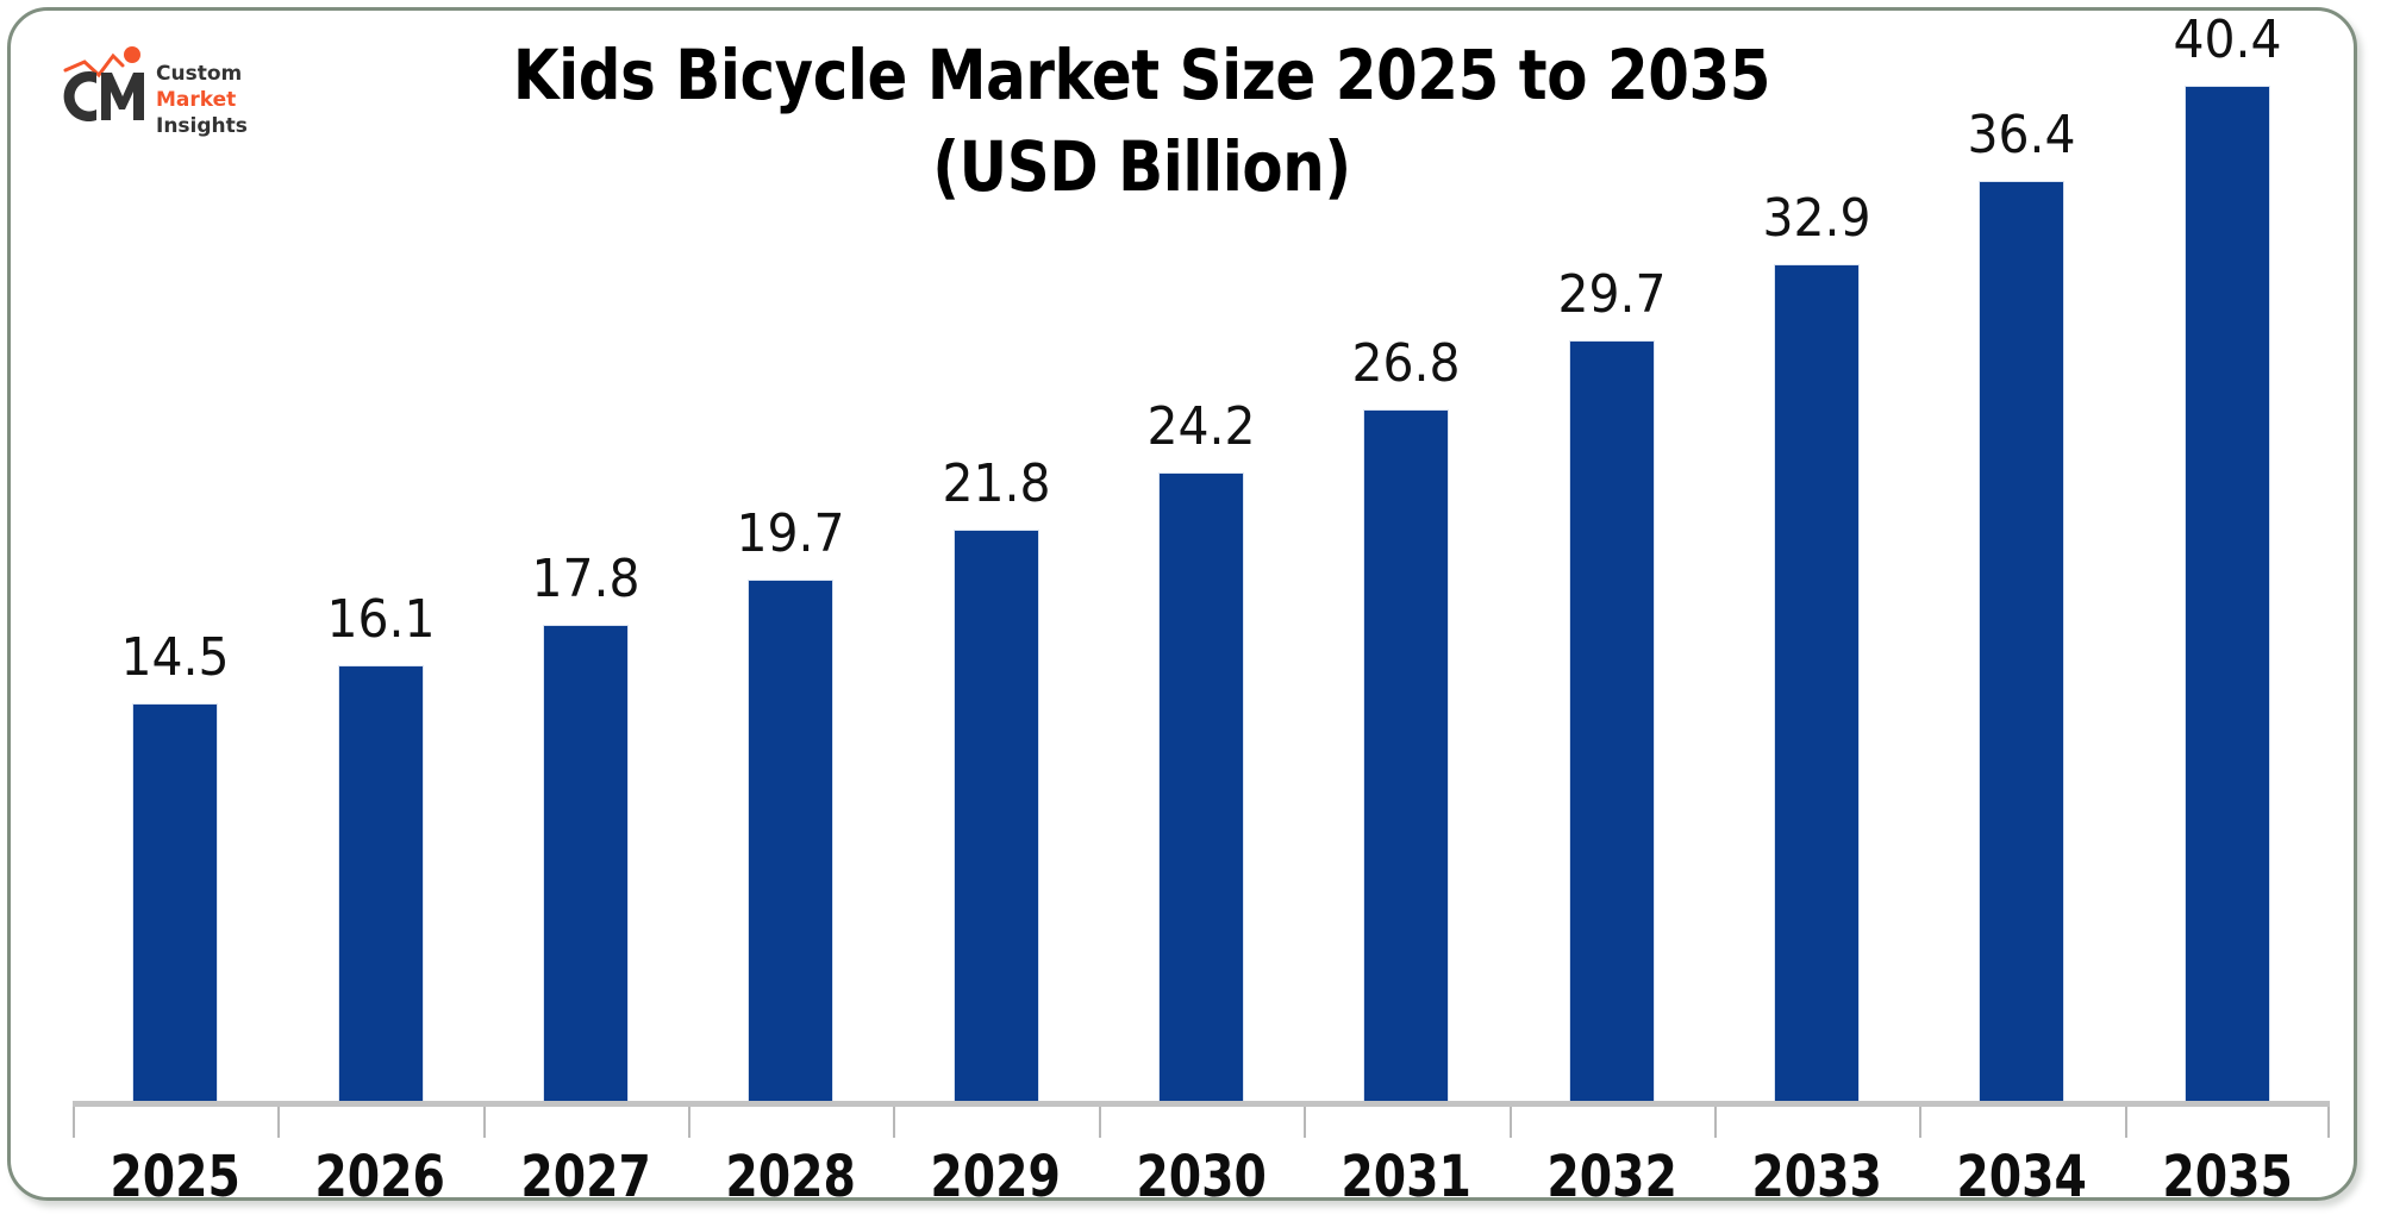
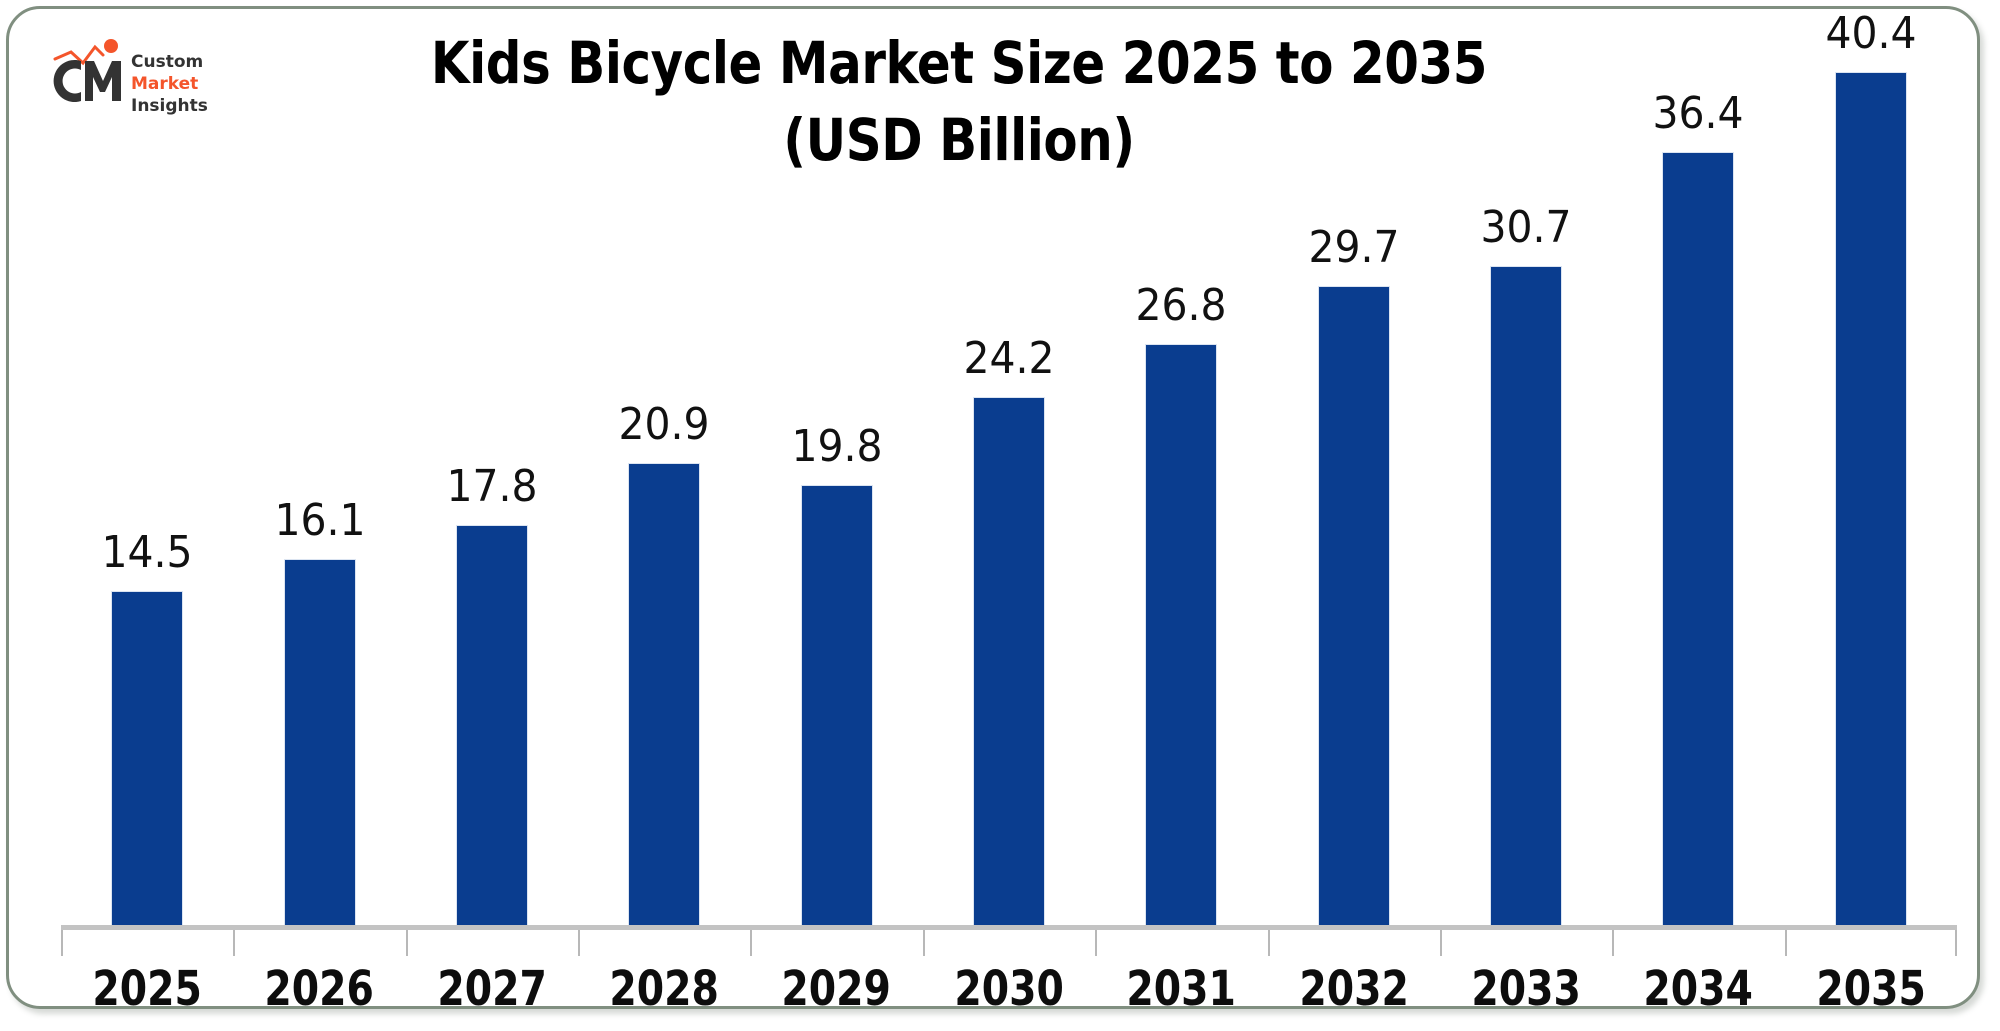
2028: 19.7 -> 20.9
2029: 21.8 -> 19.8
2033: 32.9 -> 30.7
